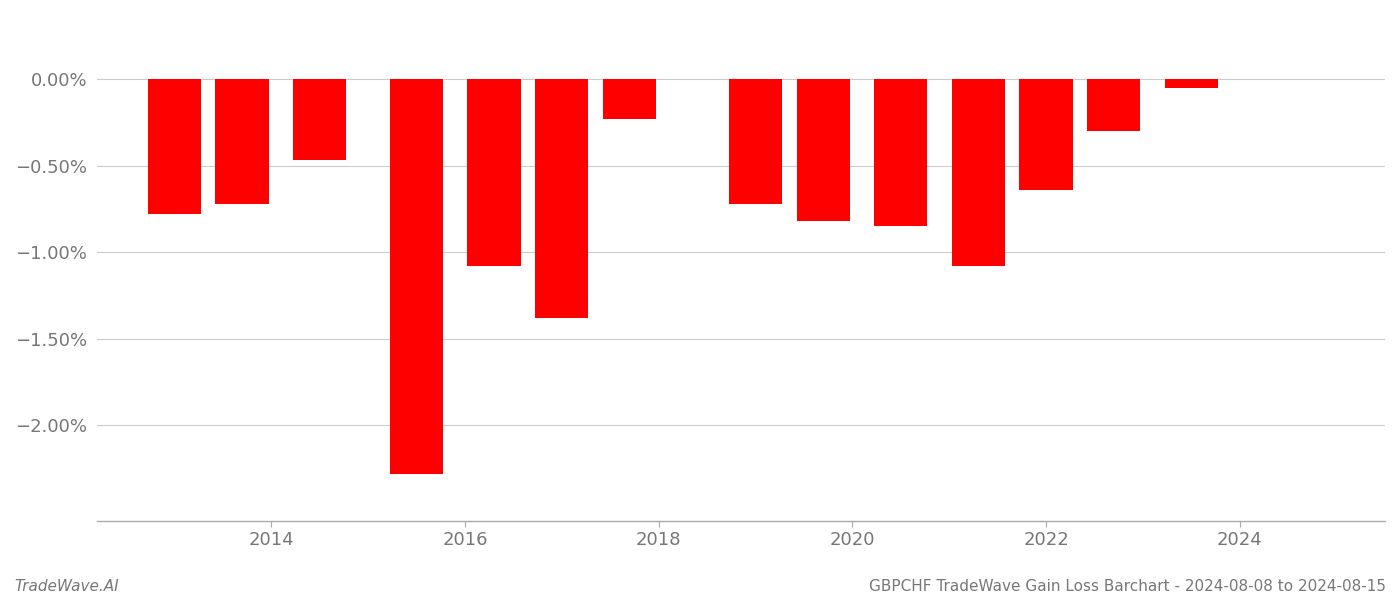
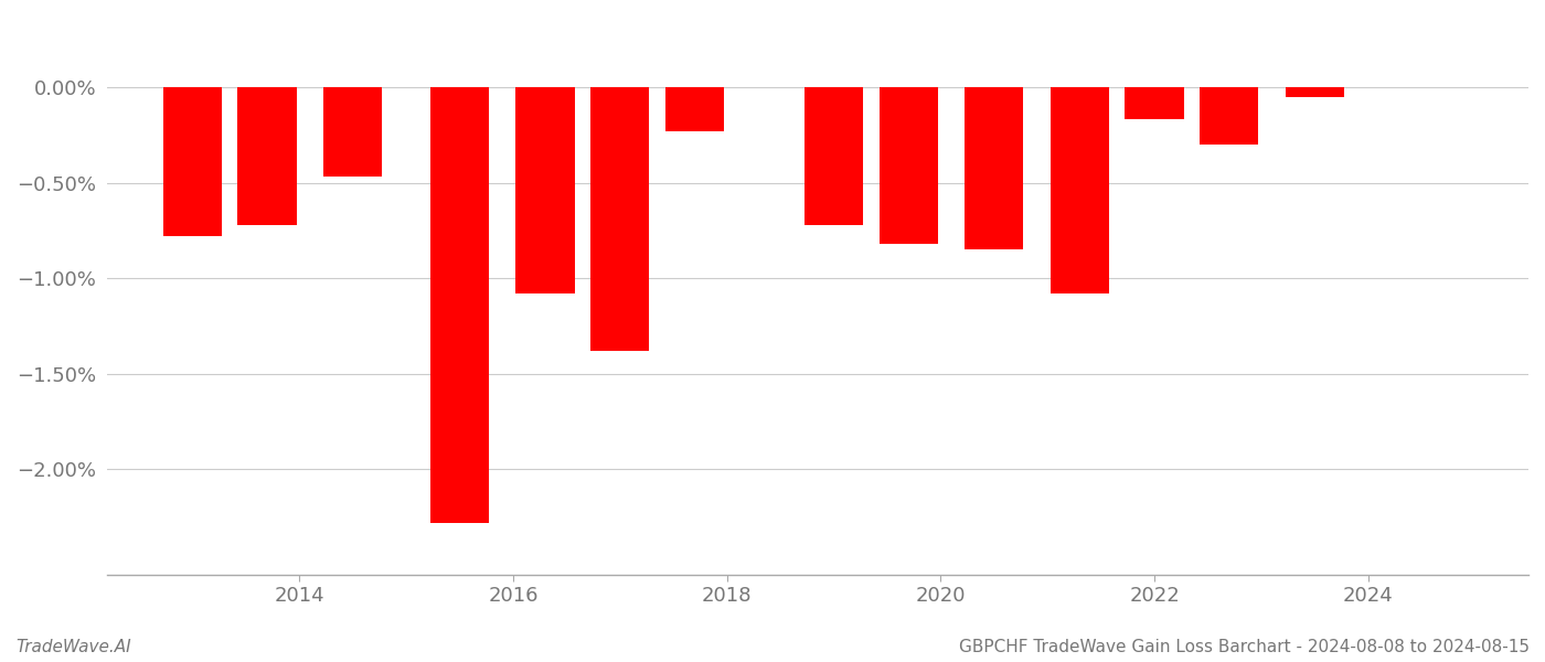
2022: -0.64% -> -0.17%
